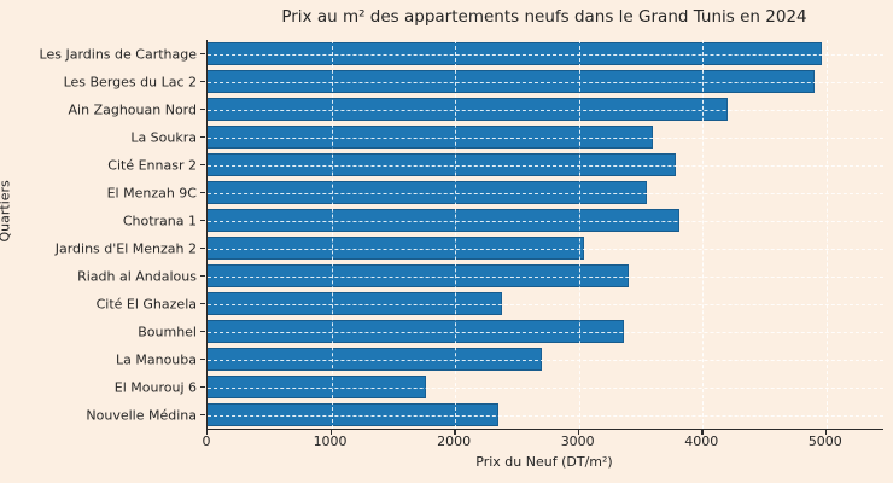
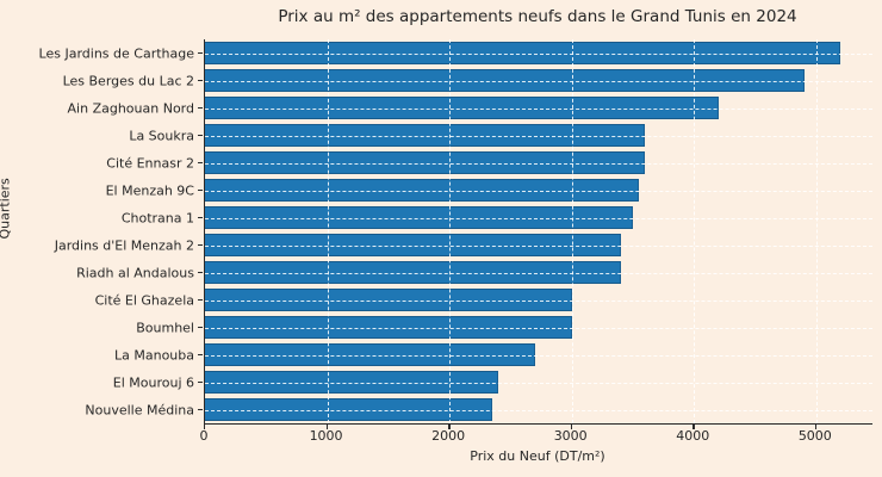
Les Jardins de Carthage: 4960 -> 5200
Cité Ennasr 2: 3780 -> 3600
Chotrana 1: 3810 -> 3500
Jardins d'El Menzah 2: 3040 -> 3400
Cité El Ghazela: 2380 -> 3000
Boumhel: 3360 -> 3000
El Mourouj 6: 1760 -> 2400
